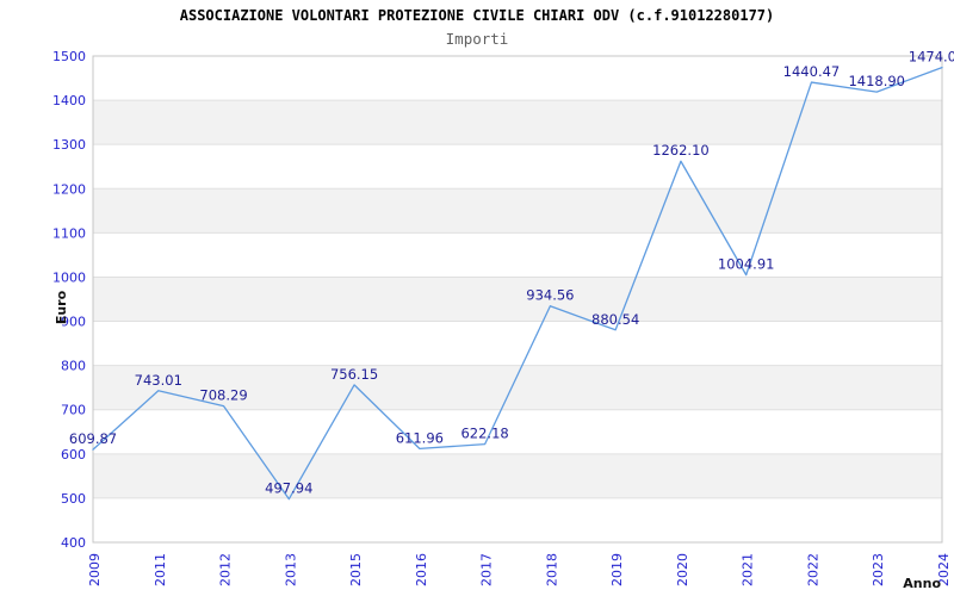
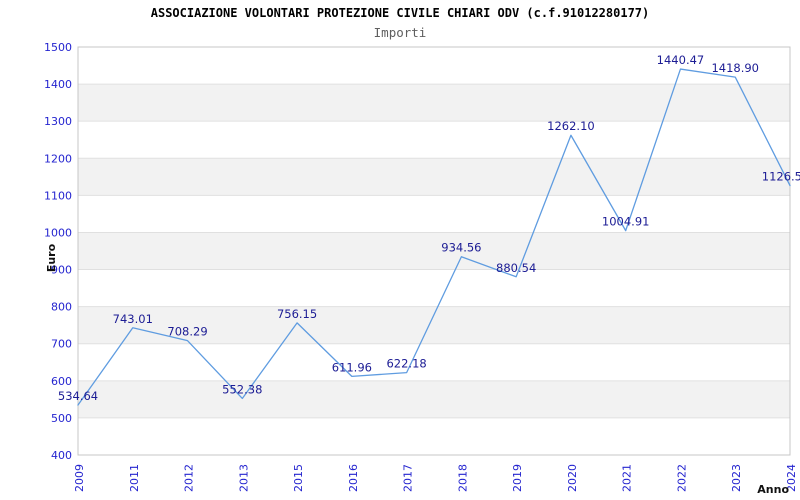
2009: 609.87 -> 534.64
2013: 497.94 -> 552.38
2024: 1474.0 -> 1126.5
